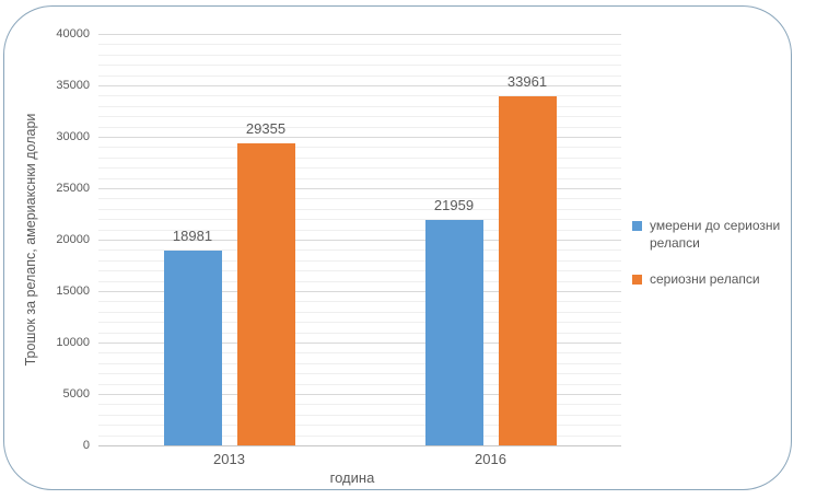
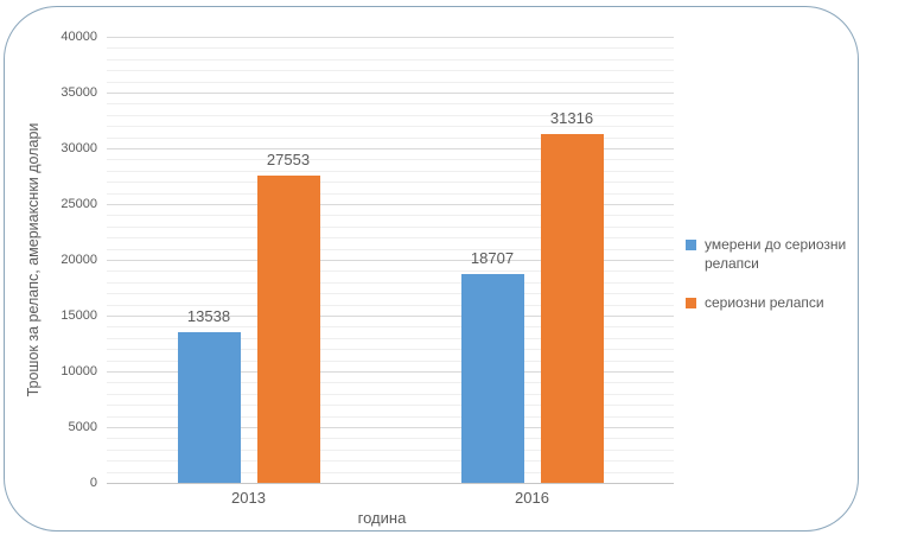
умерени до сериозни релапси/2013: 18981 -> 13538
сериозни релапси/2013: 29355 -> 27553
умерени до сериозни релапси/2016: 21959 -> 18707
сериозни релапси/2016: 33961 -> 31316
